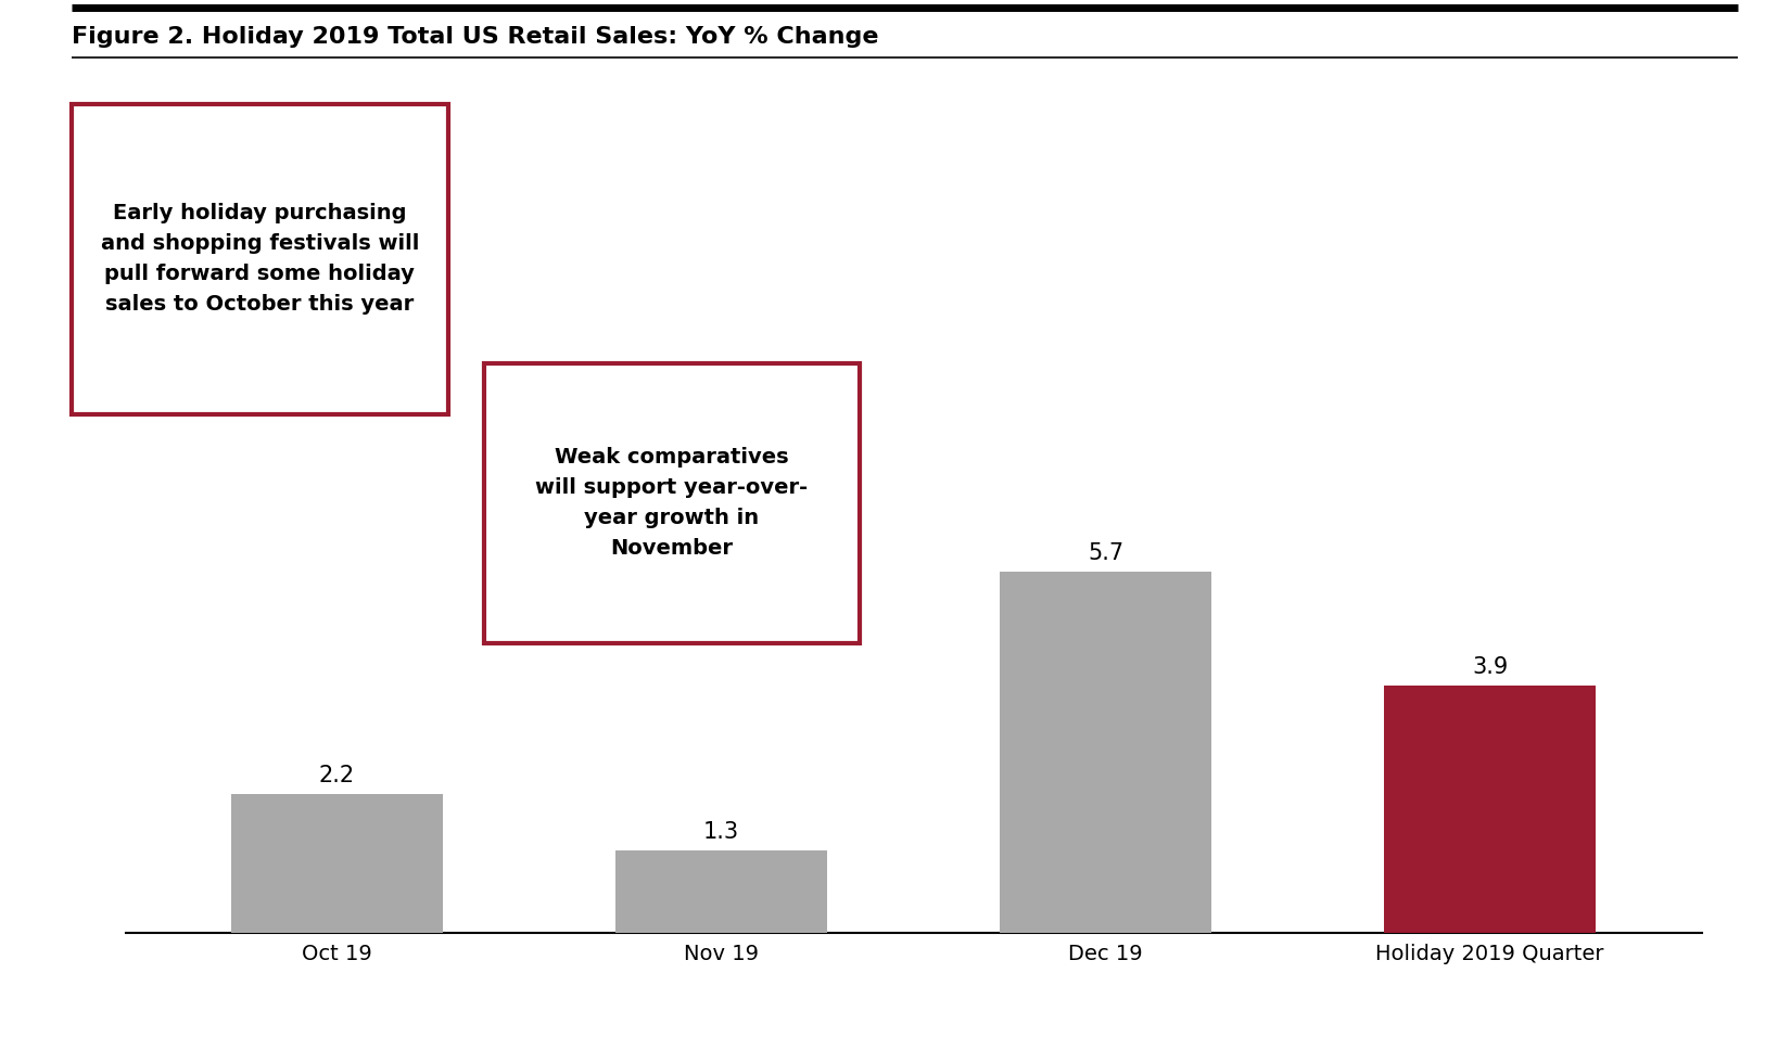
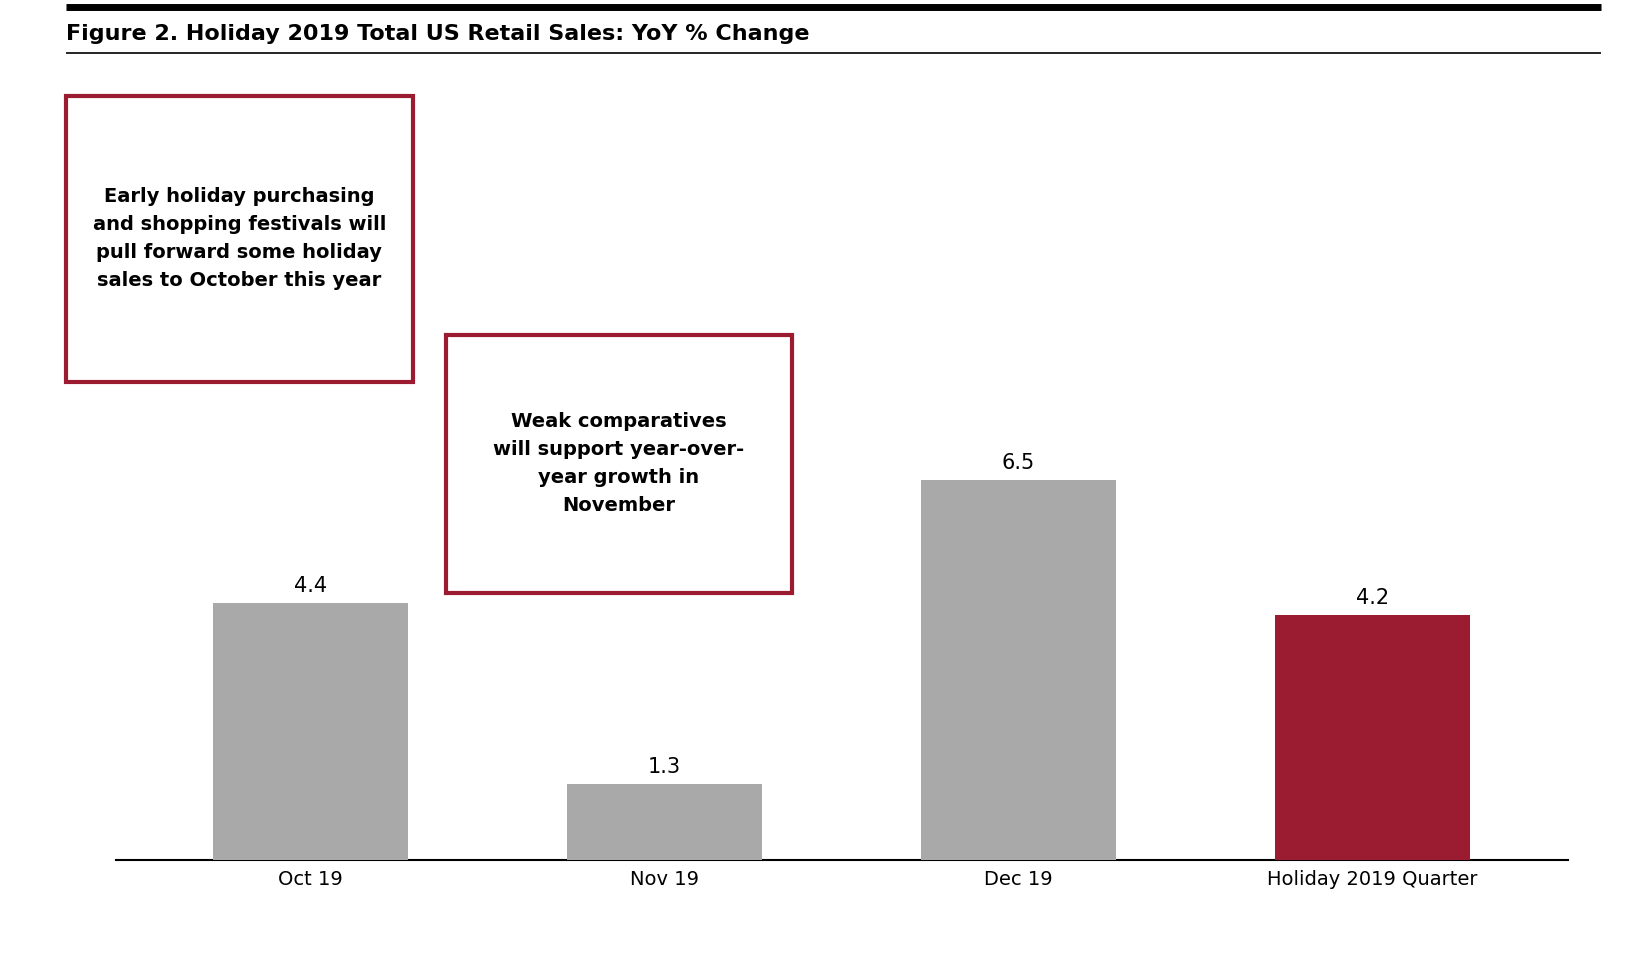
Oct 19: 2.2 -> 4.4
Dec 19: 5.7 -> 6.5
Holiday 2019 Quarter: 3.9 -> 4.2
